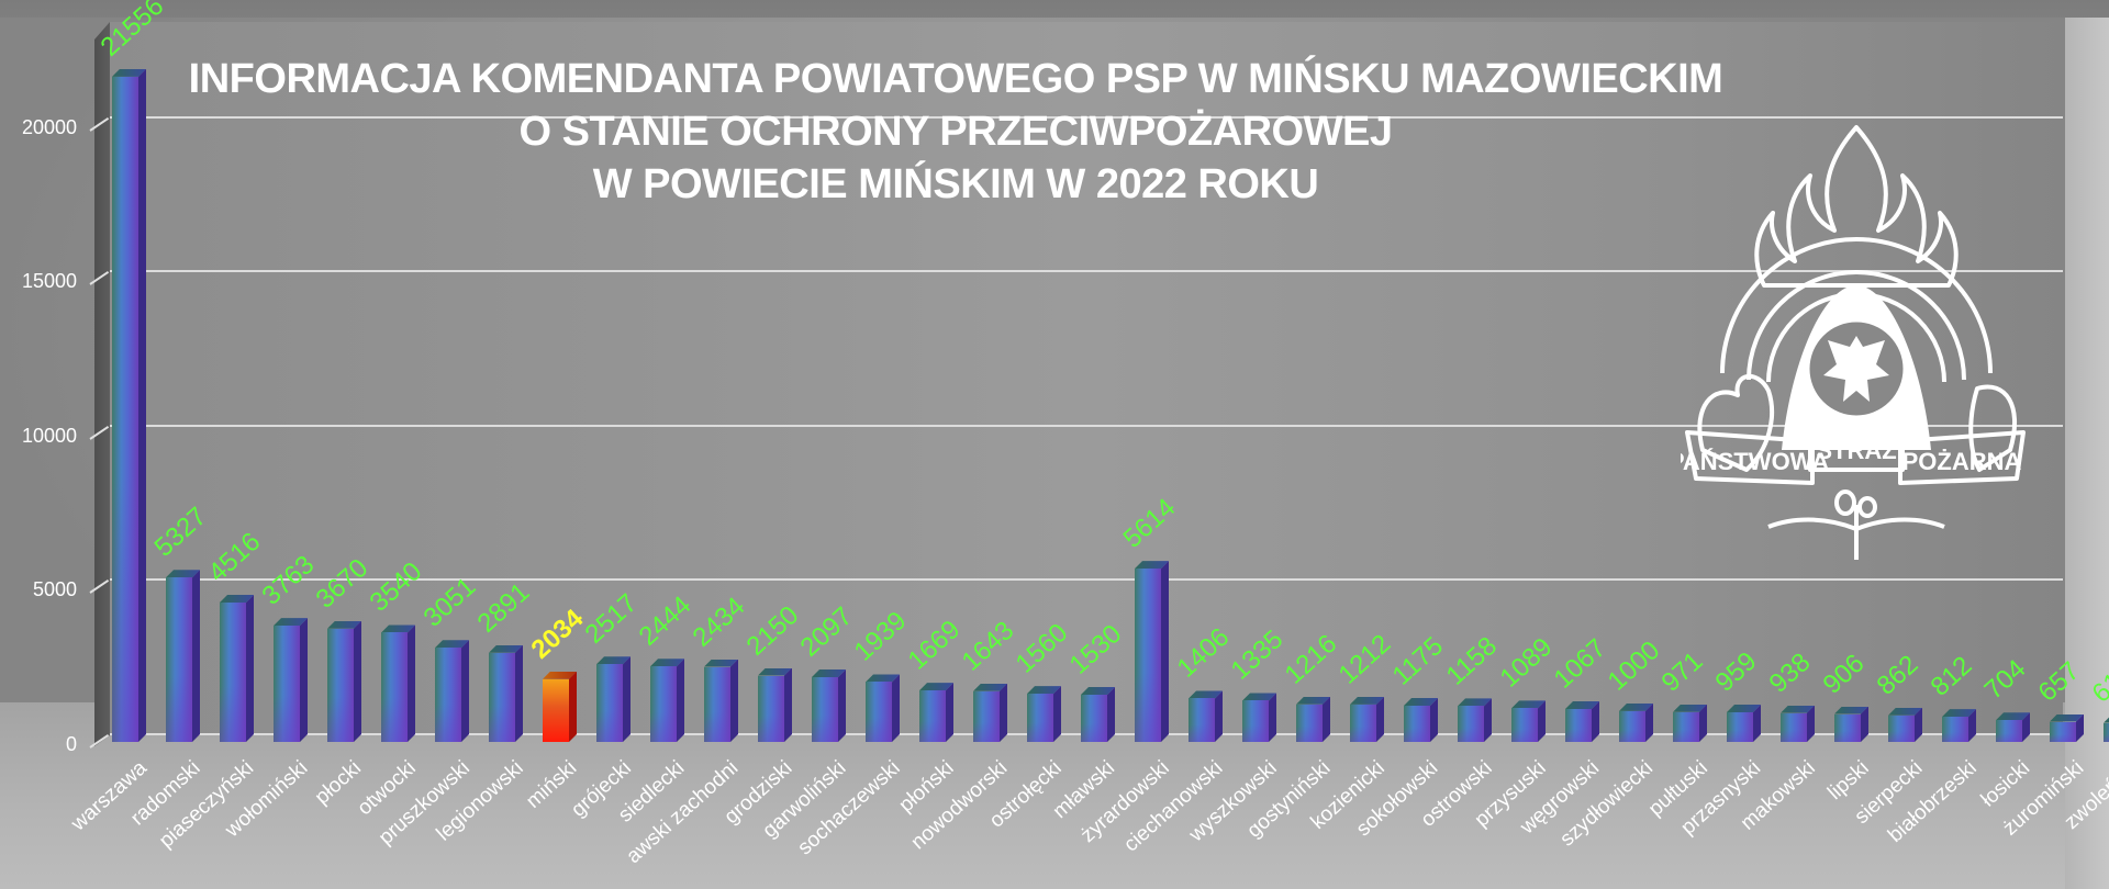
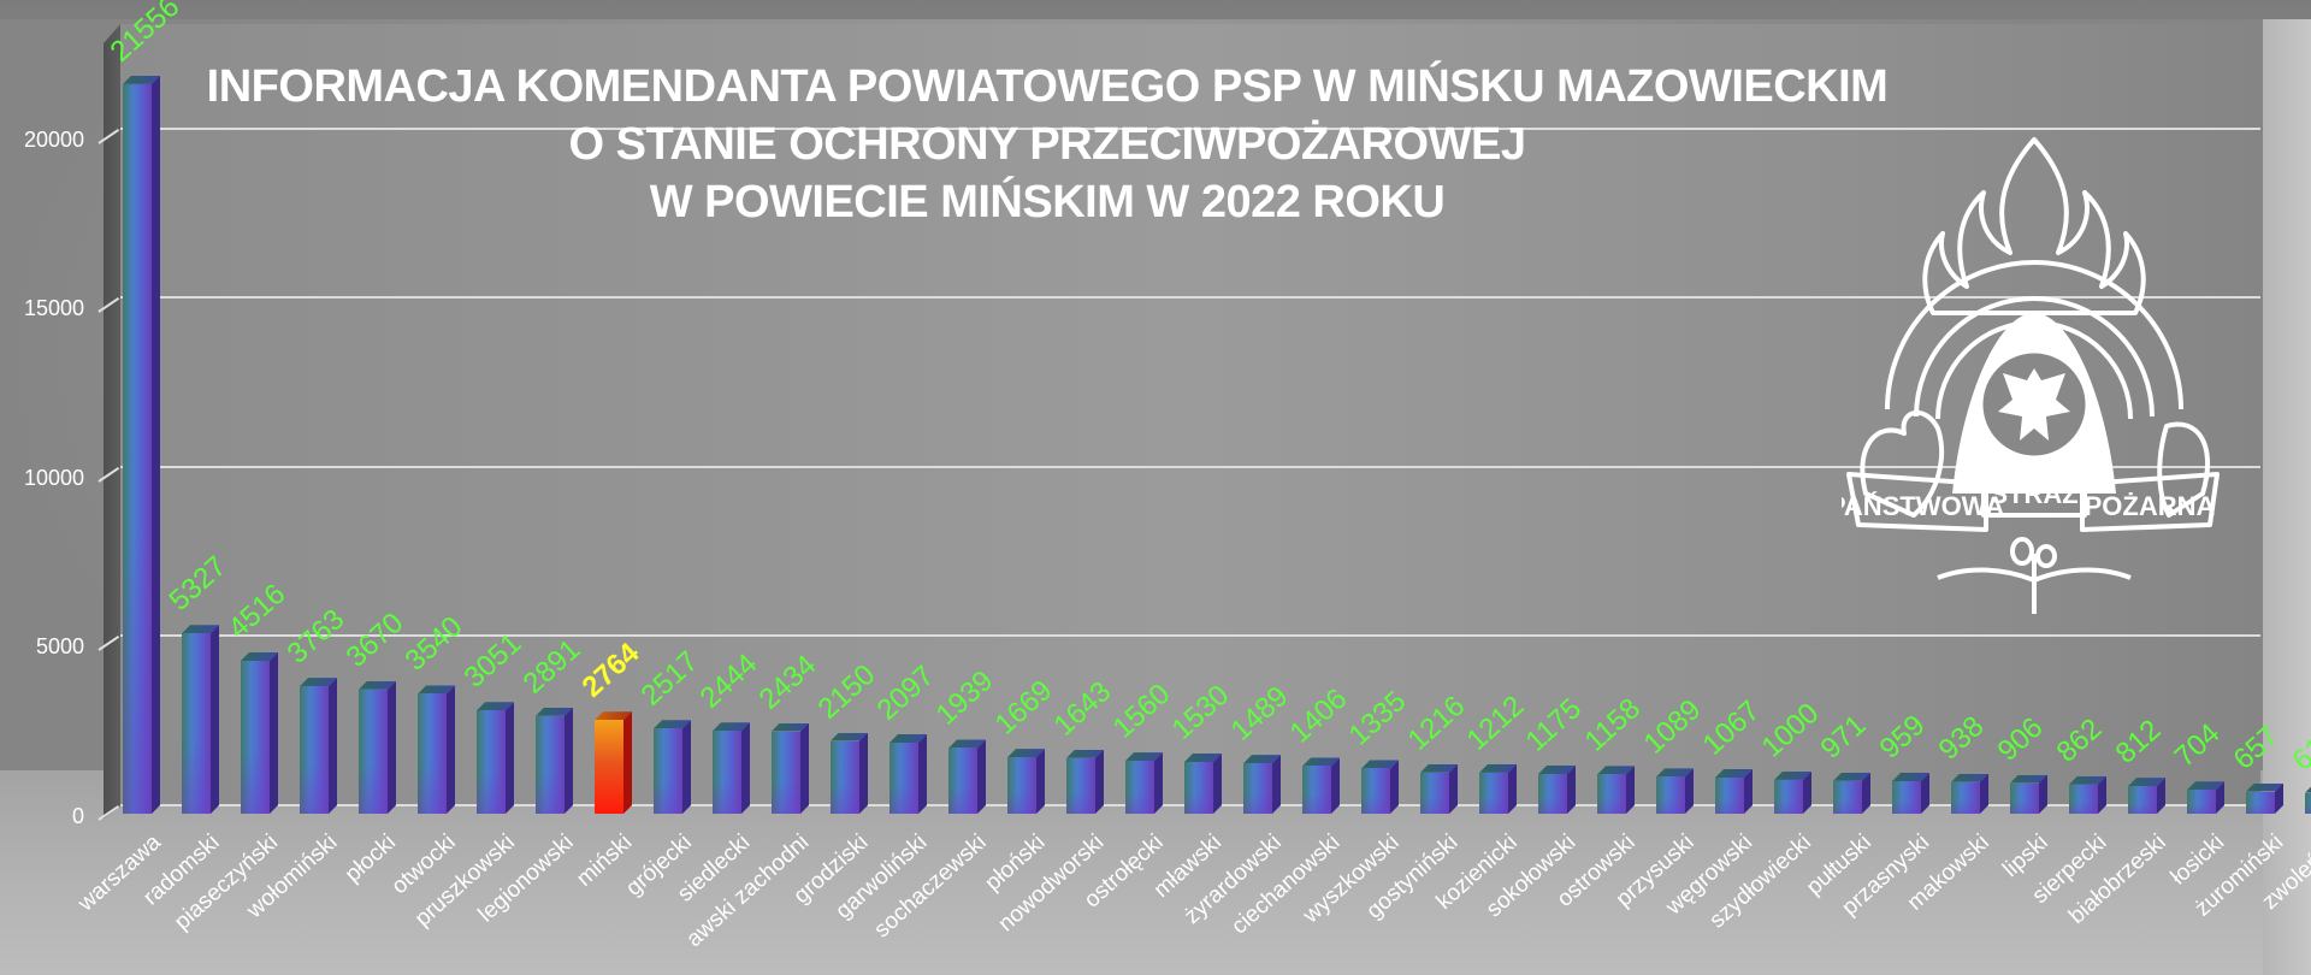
miński: 2034 -> 2764
żyrardowski: 5614 -> 1489
